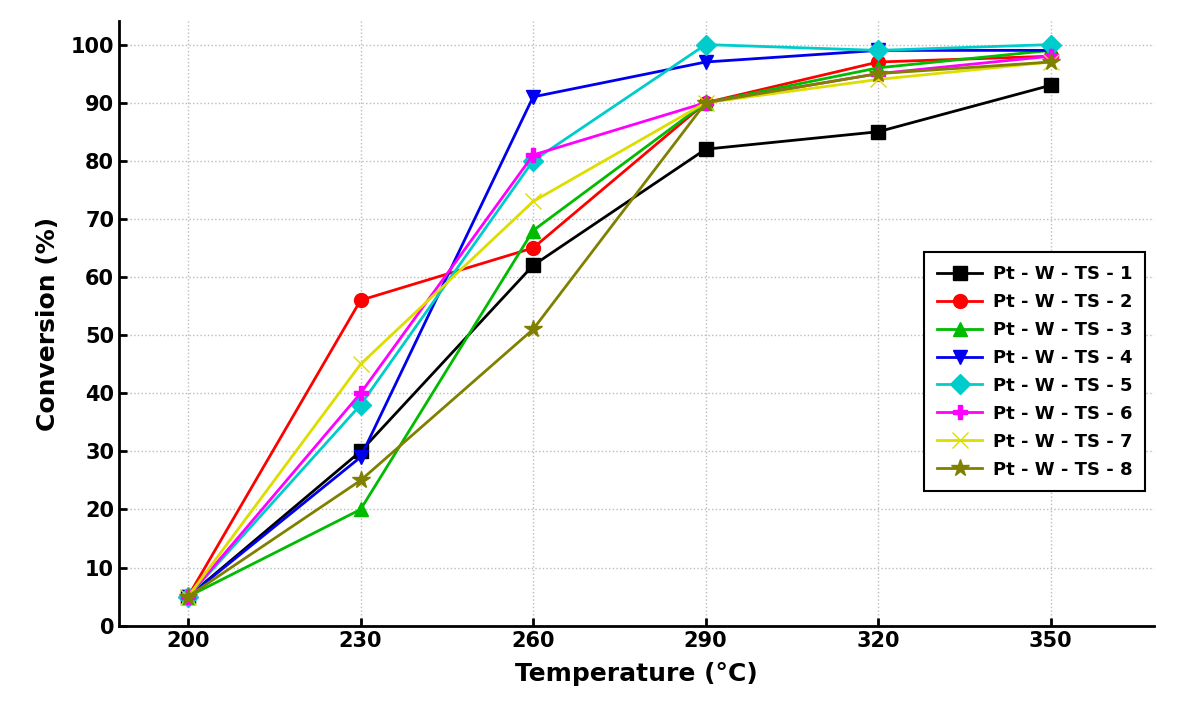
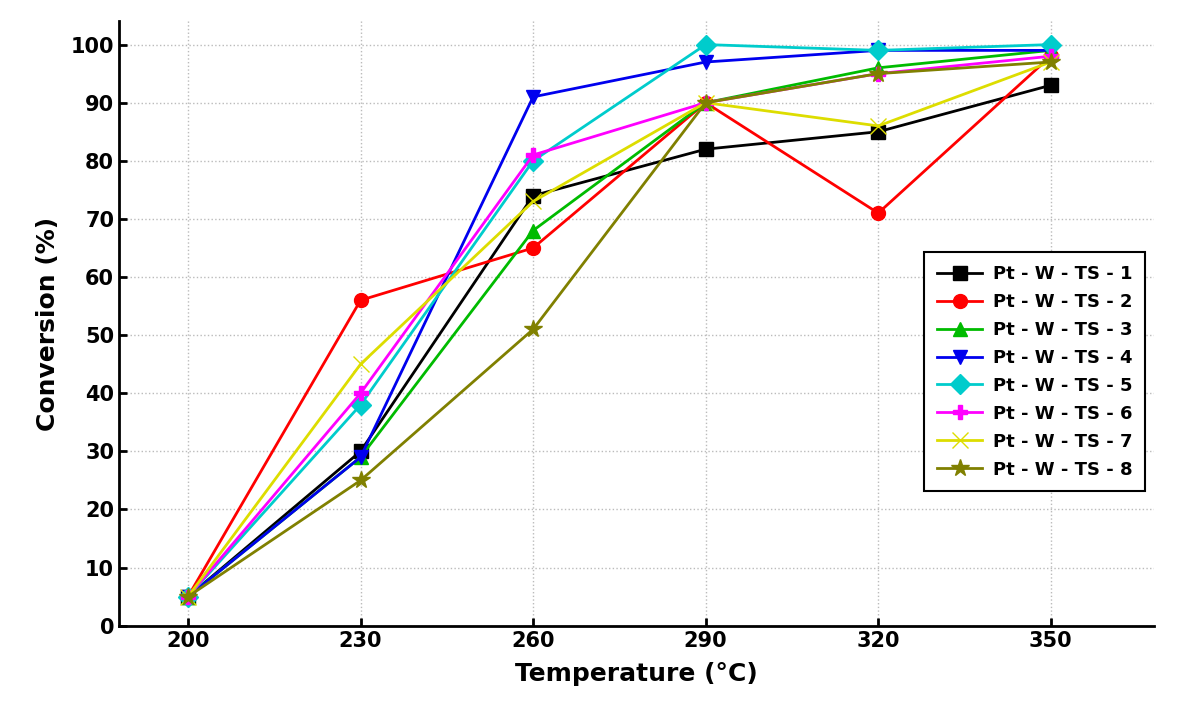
Pt - W - TS - 3/230: 20 -> 29
Pt - W - TS - 1/260: 62 -> 74
Pt - W - TS - 2/320: 97 -> 71
Pt - W - TS - 7/320: 94 -> 86
